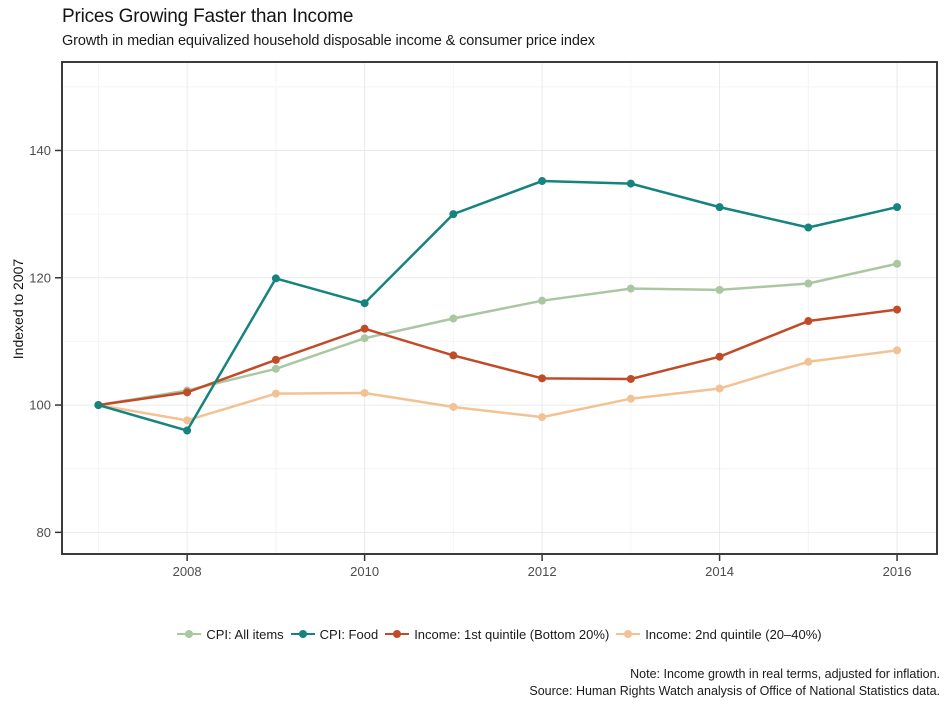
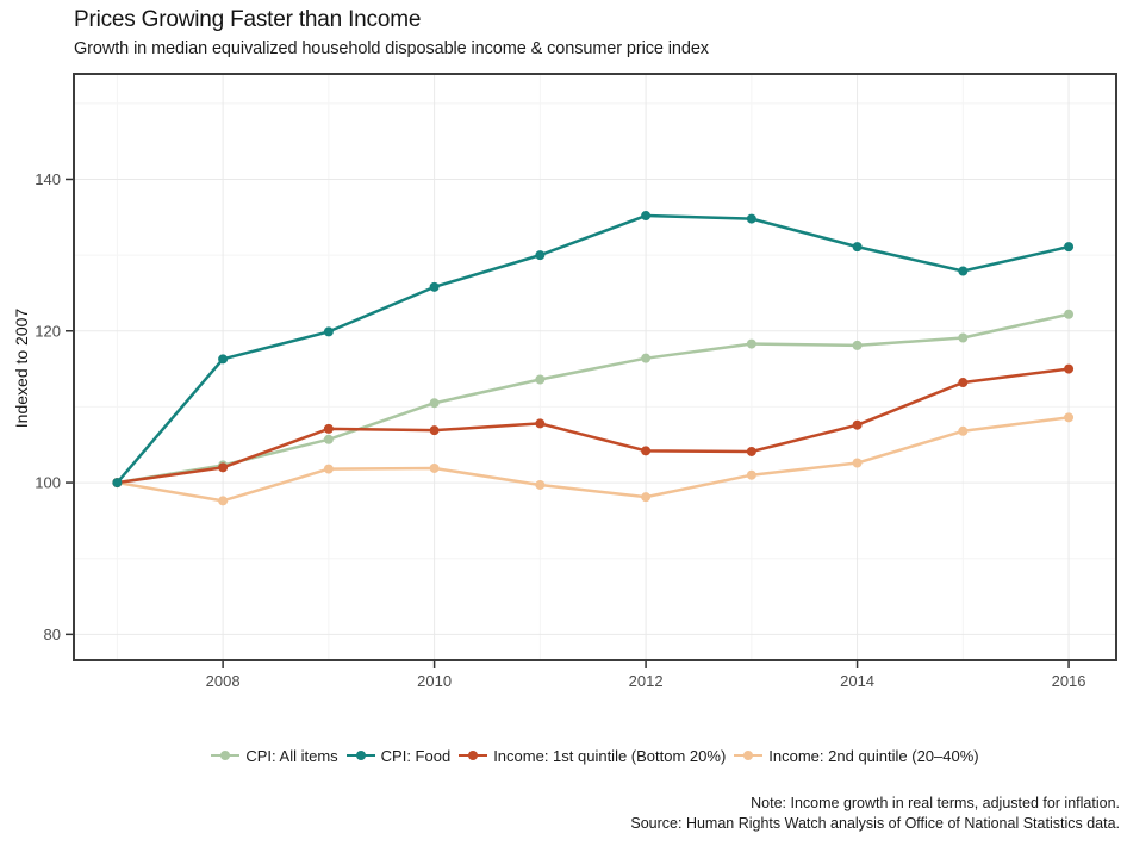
CPI: Food/2008: 96 -> 116
CPI: Food/2010: 116 -> 126
Income: 1st quintile (Bottom 20%)/2010: 112 -> 107
